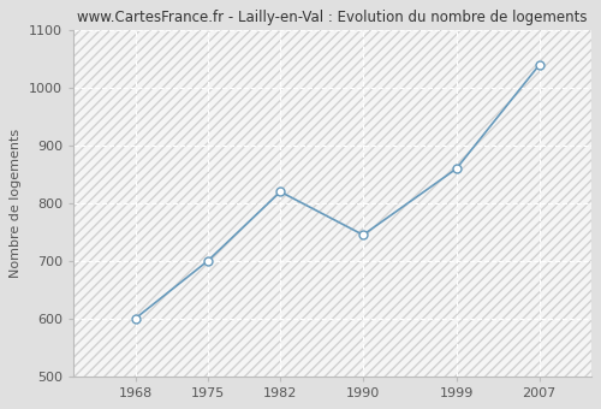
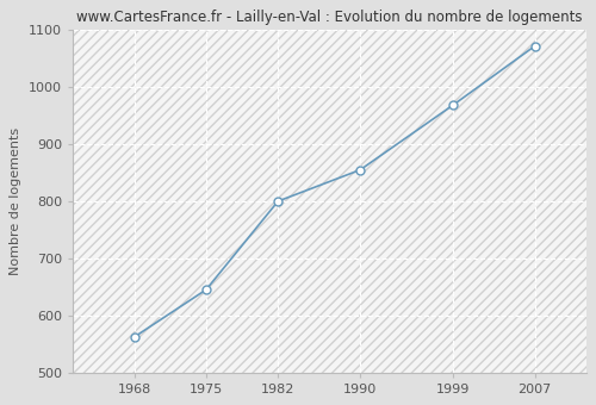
1968: 600 -> 562
1975: 700 -> 645
1982: 820 -> 800
1990: 745 -> 855
1999: 860 -> 968
2007: 1040 -> 1072
